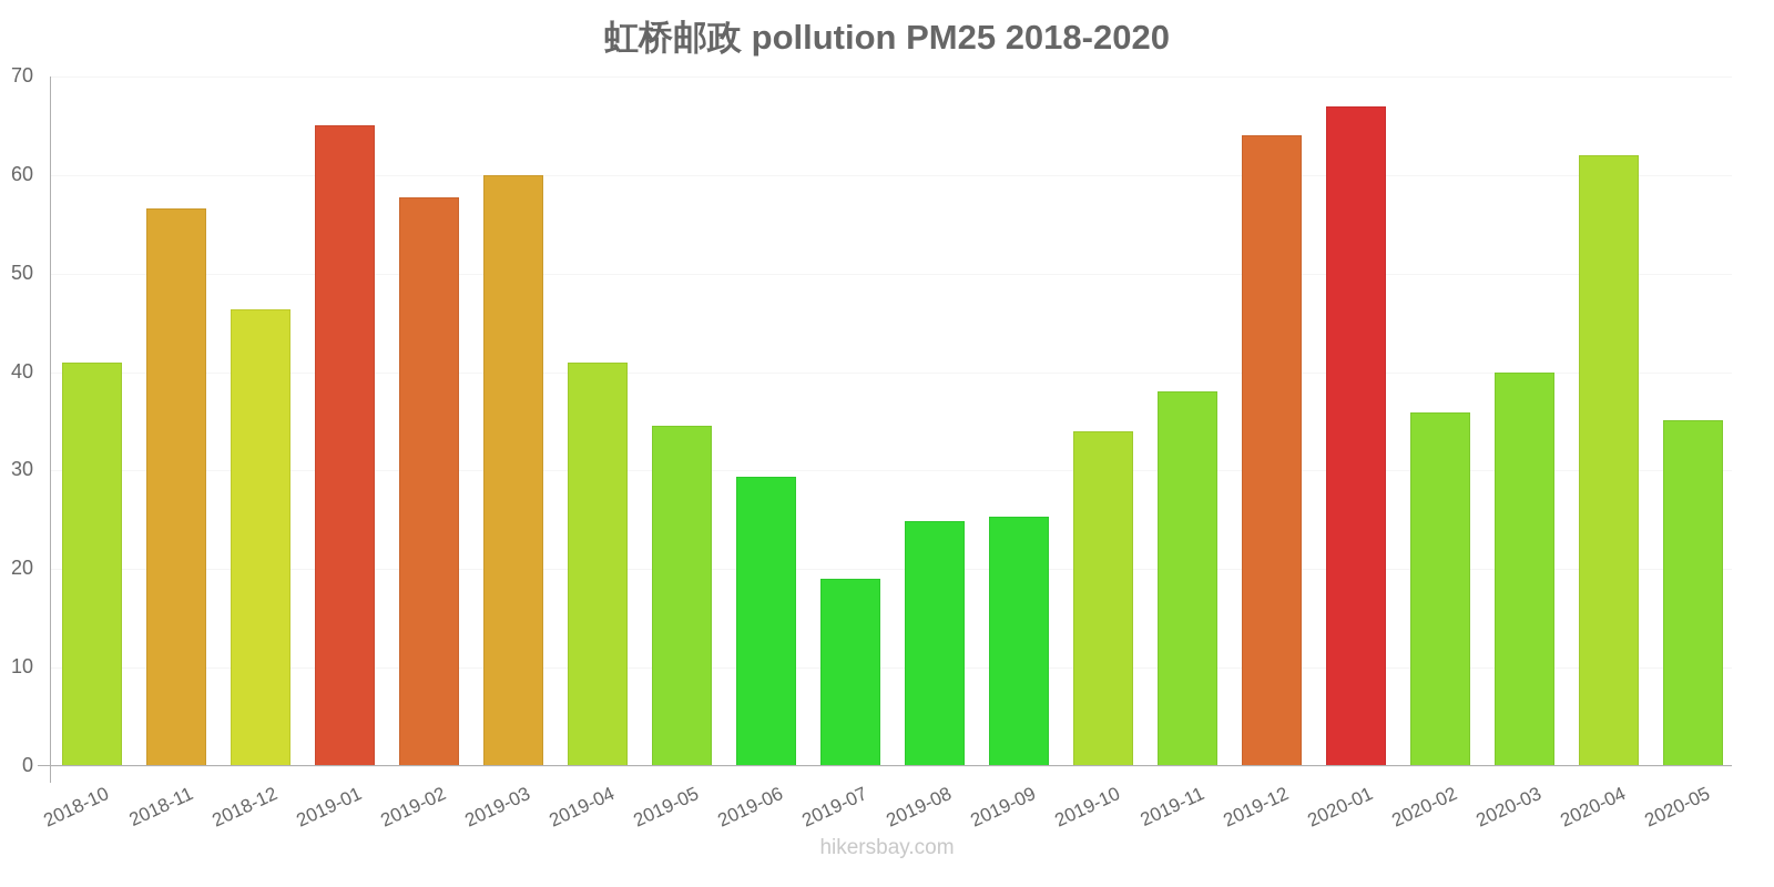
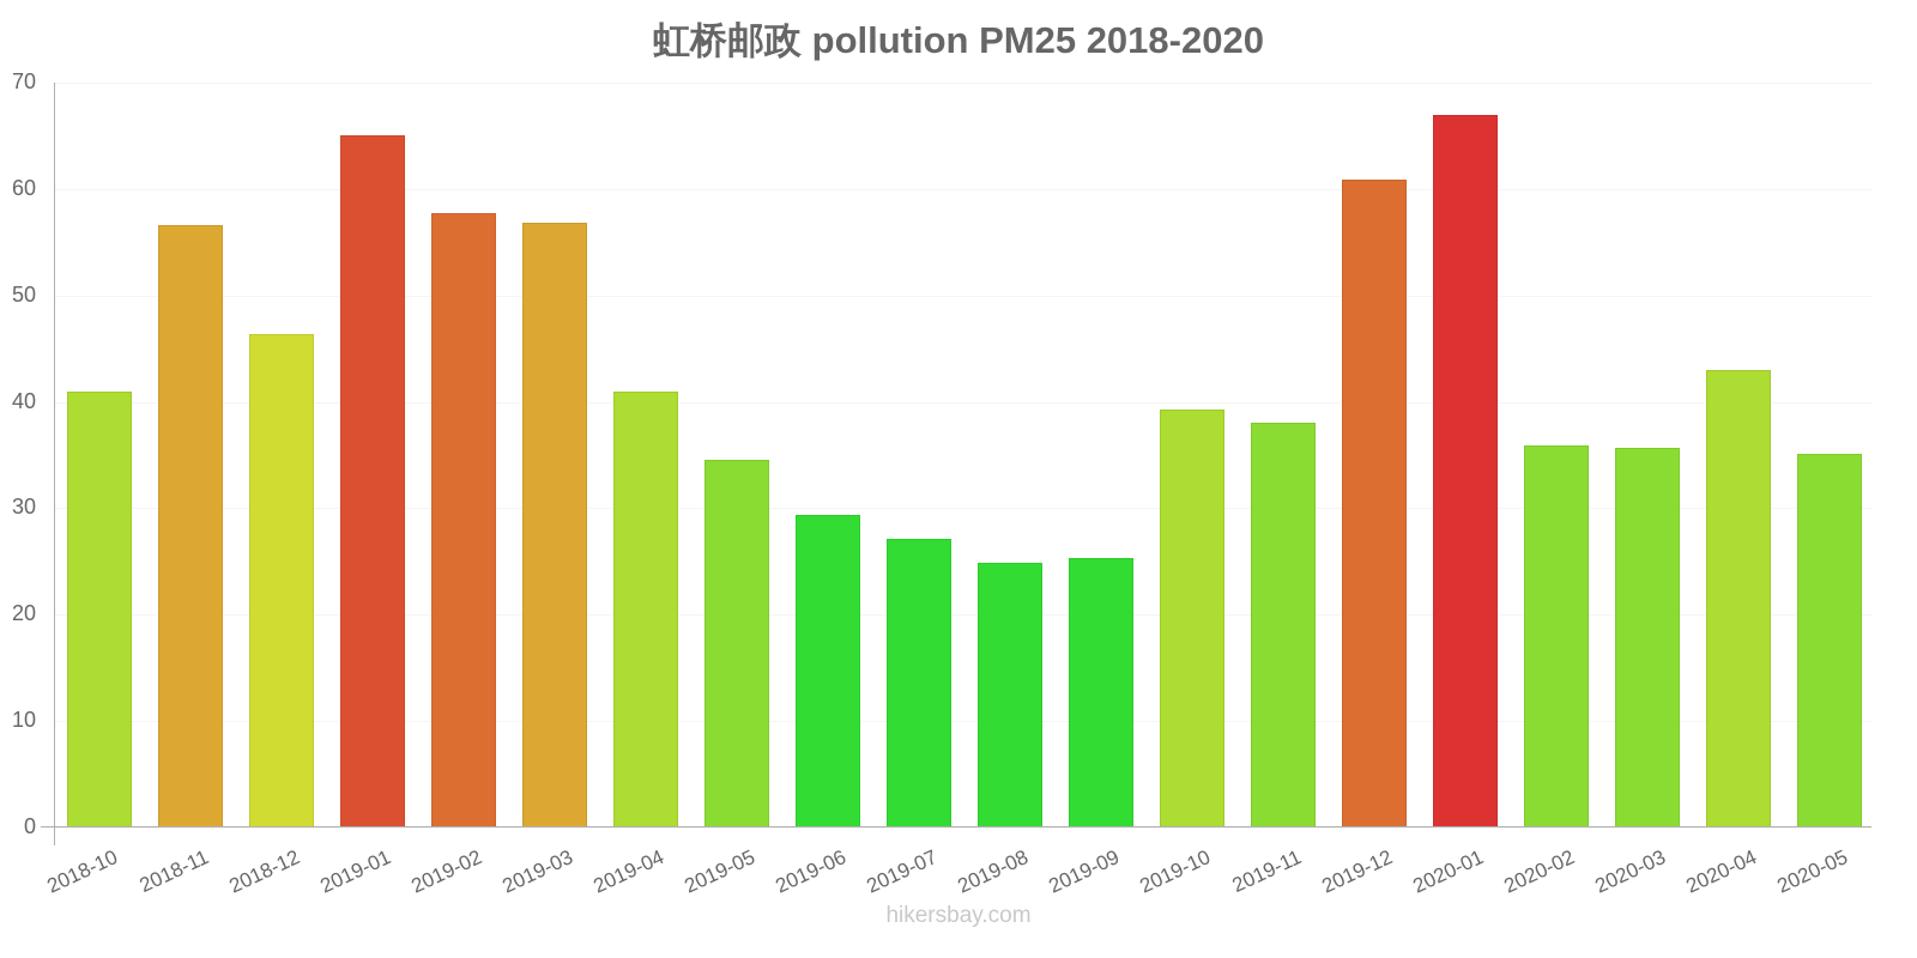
2019-03: 60 -> 57
2019-07: 19 -> 27
2019-10: 34 -> 39
2019-12: 64 -> 61
2020-03: 40 -> 36
2020-04: 62 -> 43
